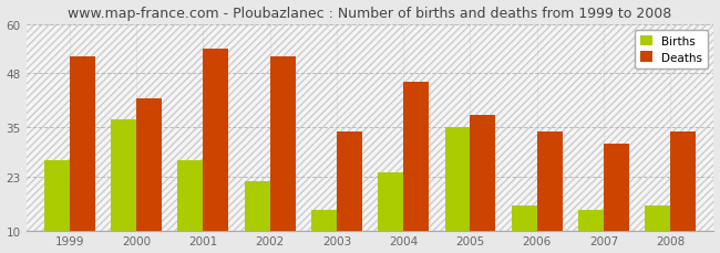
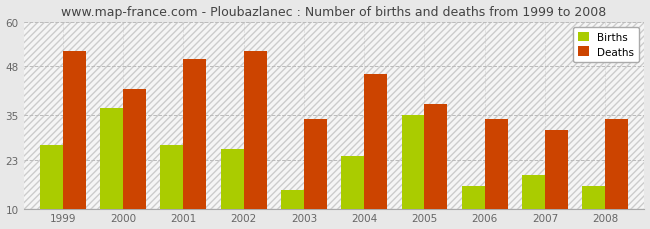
Deaths/2001: 54 -> 50
Births/2002: 22 -> 26
Births/2007: 15 -> 19
